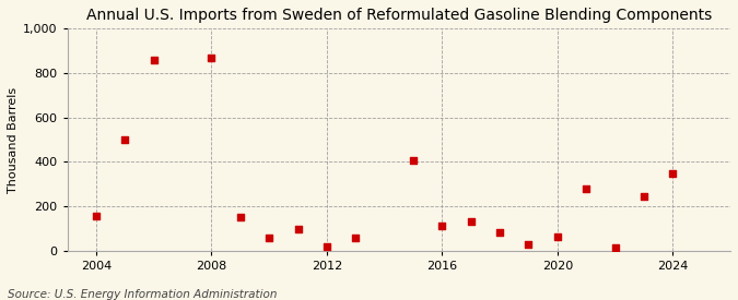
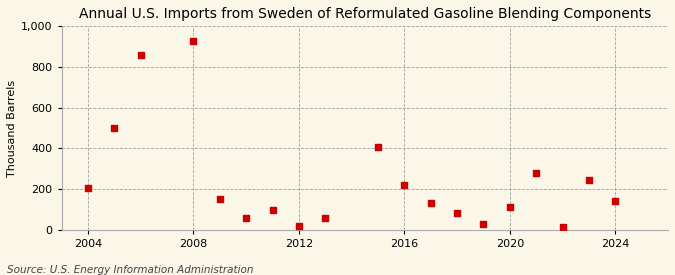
2004: 155 -> 205
2008: 870 -> 930
2016: 110 -> 220
2020: 65 -> 110
2024: 350 -> 140
